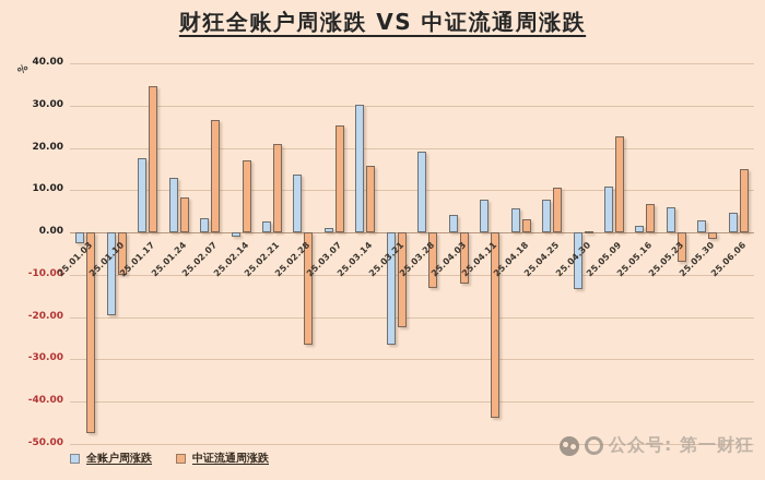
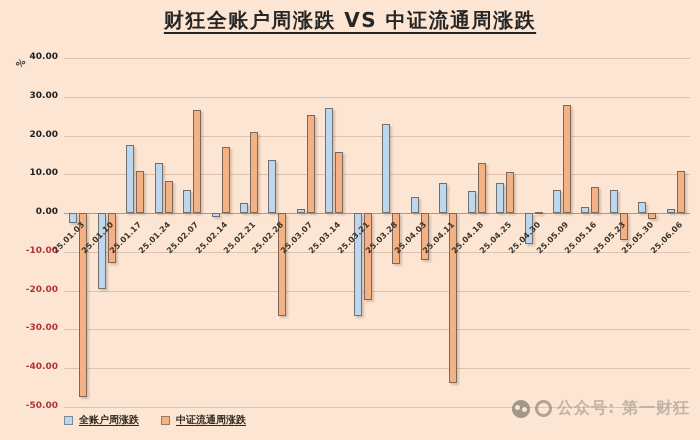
中证流通周涨跌/25.01.10: -10 -> -13
中证流通周涨跌/25.01.17: 34 -> 11
全账户周涨跌/25.02.07: 3 -> 6
全账户周涨跌/25.03.14: 30 -> 27
全账户周涨跌/25.03.28: 19 -> 23
中证流通周涨跌/25.04.18: 3 -> 13
全账户周涨跌/25.04.30: -13 -> -8
全账户周涨跌/25.05.09: 11 -> 6
中证流通周涨跌/25.05.09: 23 -> 28
全账户周涨跌/25.06.06: 5 -> 1
中证流通周涨跌/25.06.06: 15 -> 11
